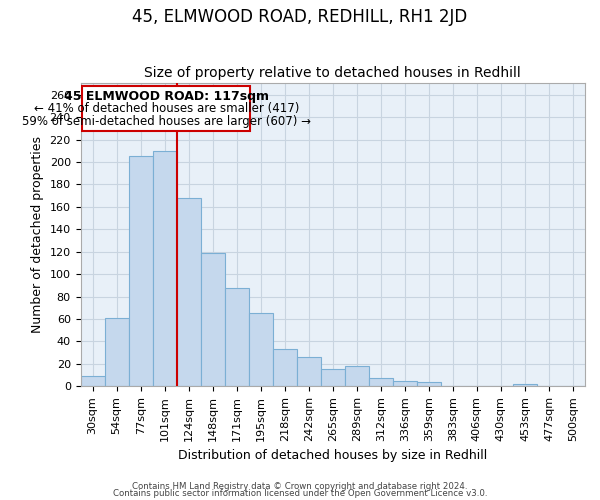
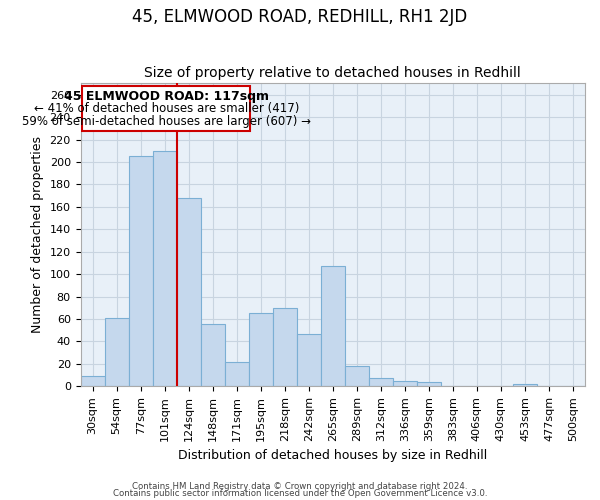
148sqm: 119 -> 56
171sqm: 88 -> 22
218sqm: 33 -> 70
242sqm: 26 -> 47
265sqm: 15 -> 107
